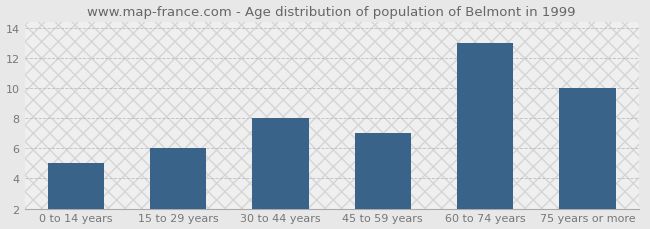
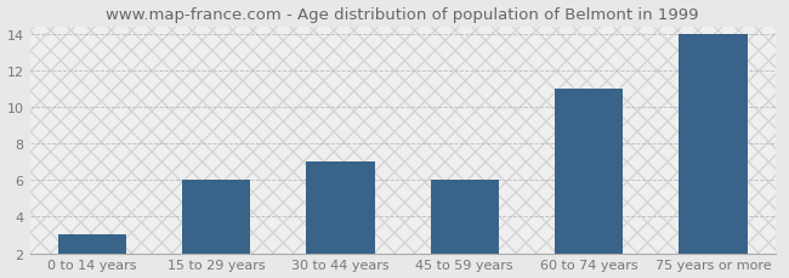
0 to 14 years: 5 -> 3
30 to 44 years: 8 -> 7
45 to 59 years: 7 -> 6
60 to 74 years: 13 -> 11
75 years or more: 10 -> 14
